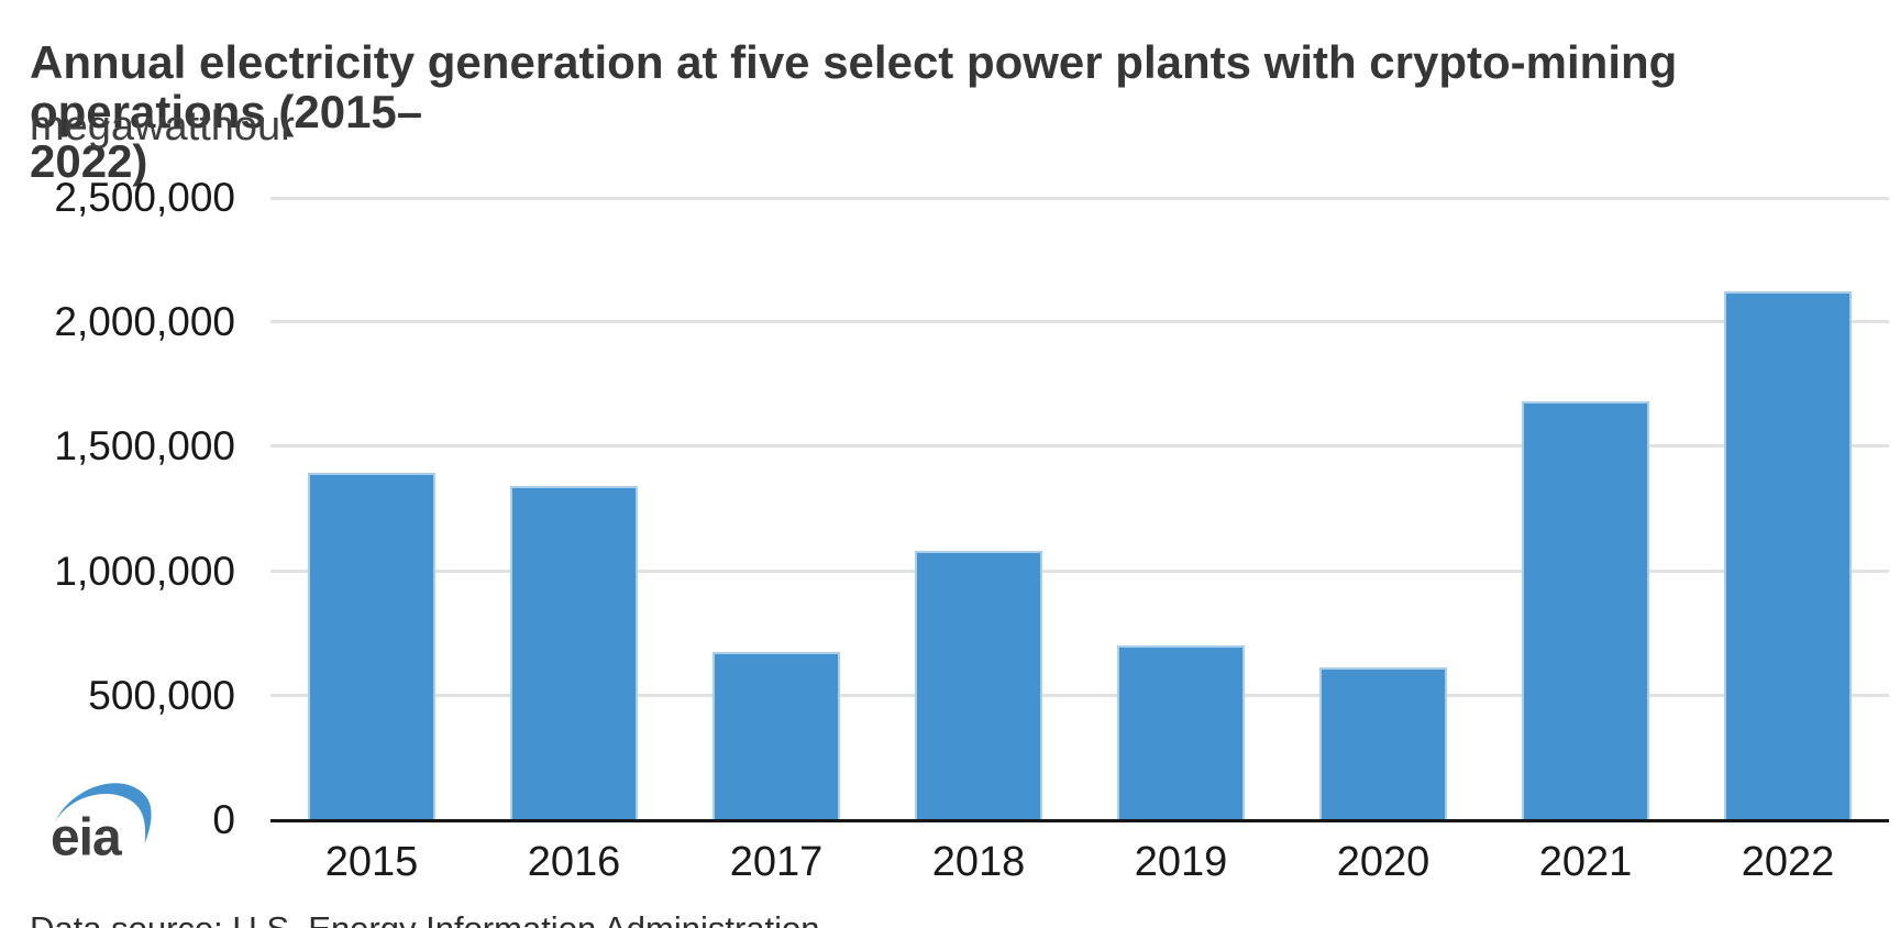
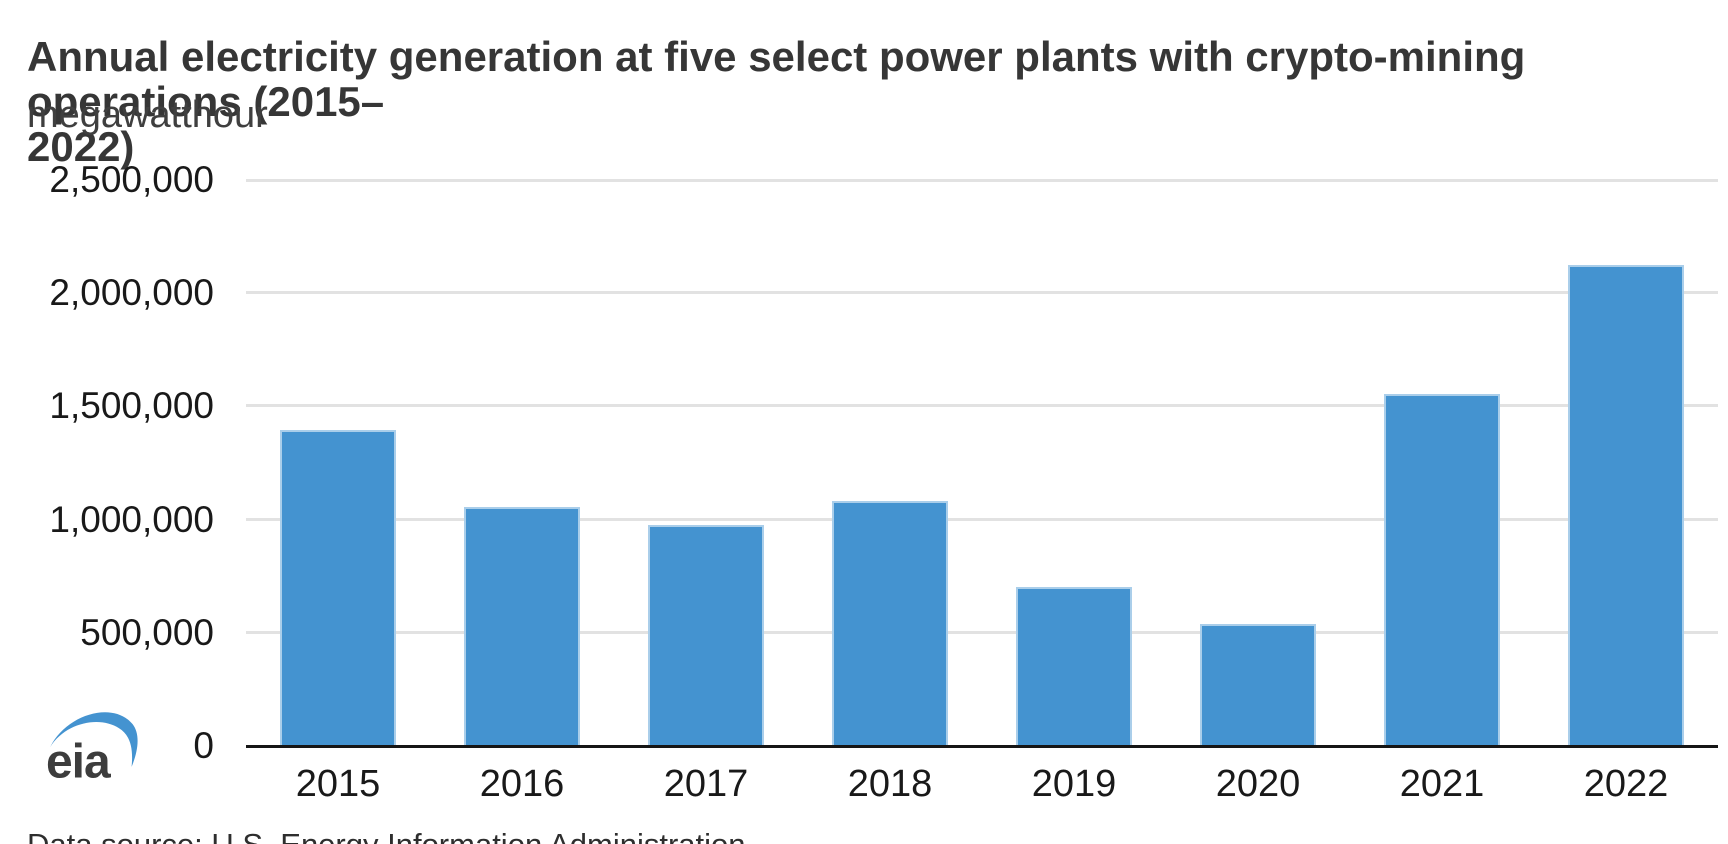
2016: 1340000 -> 1050000
2017: 670000 -> 970000
2020: 610000 -> 540000
2021: 1680000 -> 1550000
